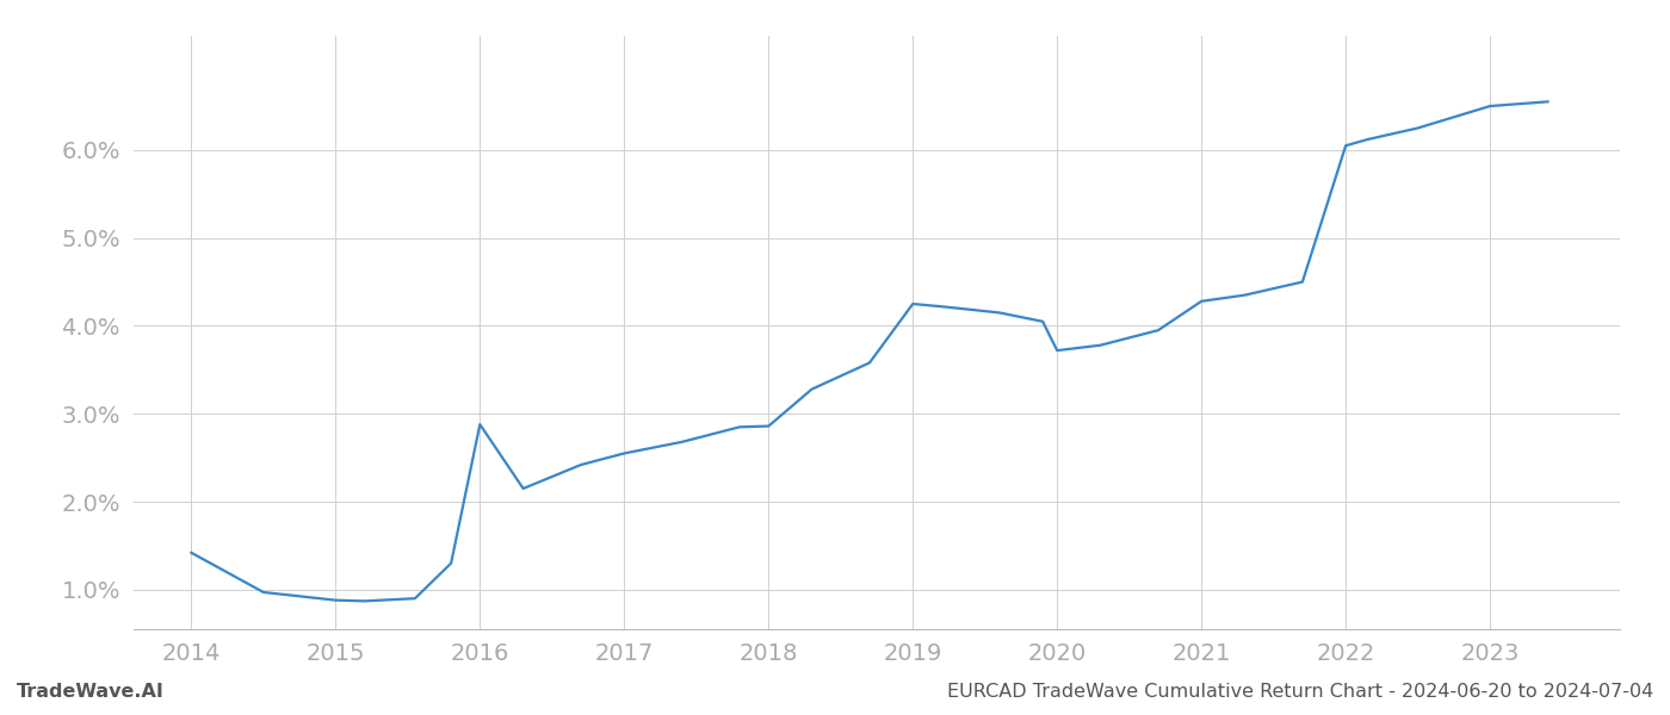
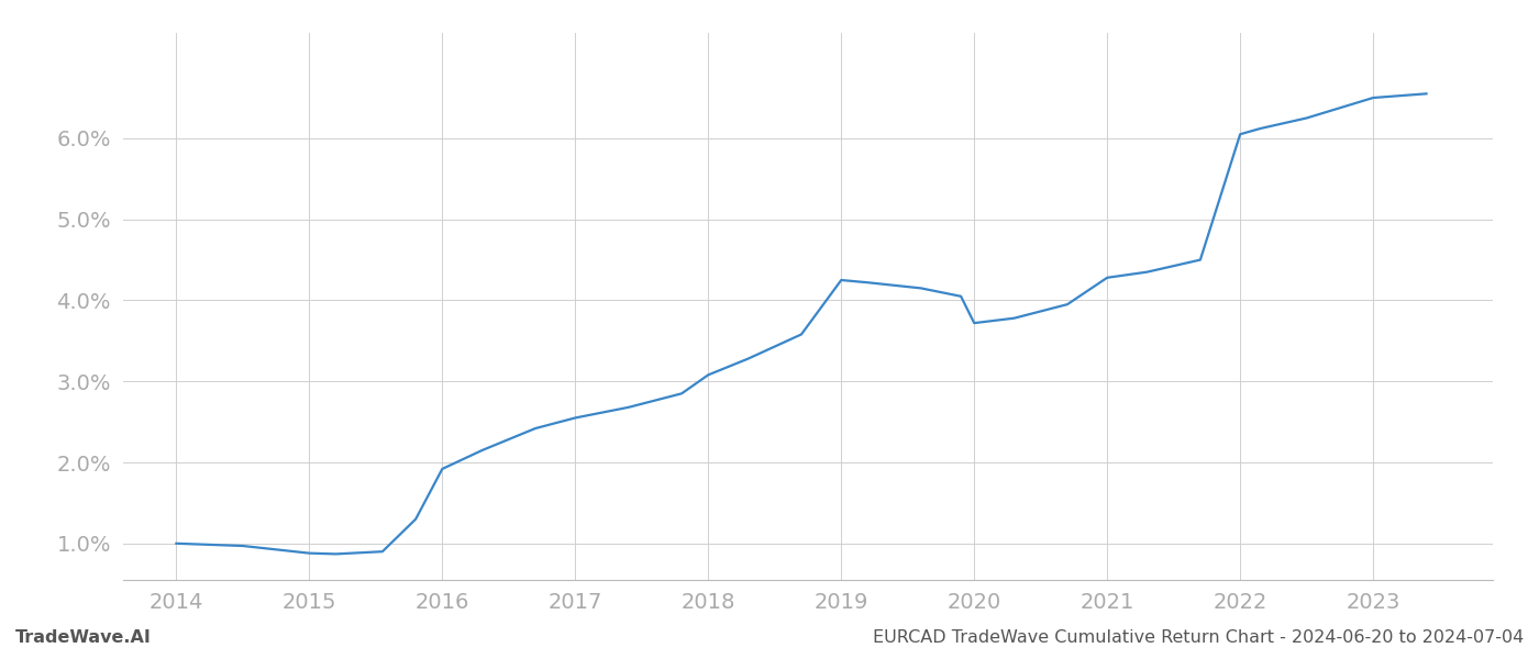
2014: 1.42% -> 1.00%
2016: 2.88% -> 1.92%
2018: 2.86% -> 3.08%
